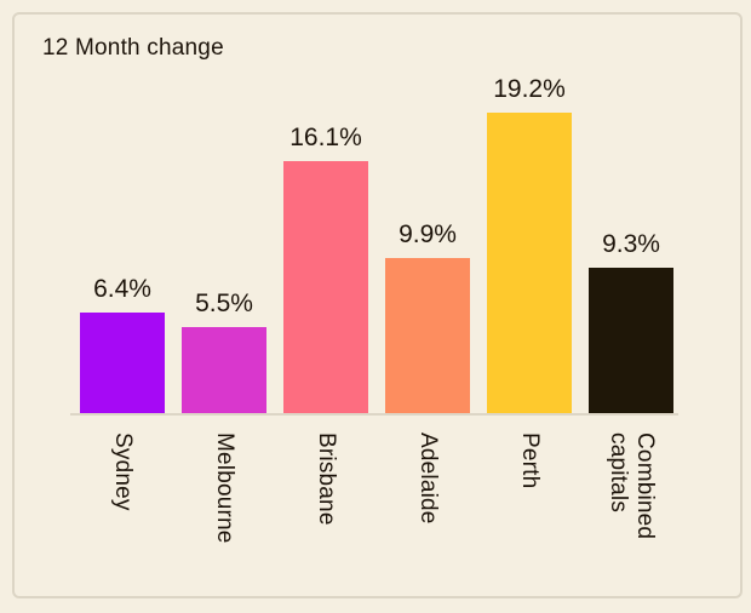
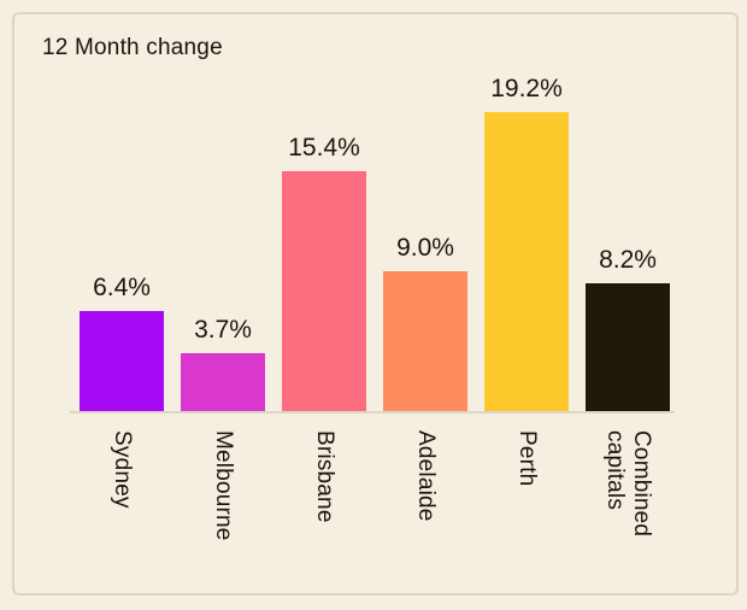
Melbourne: 5.5% -> 3.7%
Brisbane: 16.1% -> 15.4%
Adelaide: 9.9% -> 9.0%
Combined capitals: 9.3% -> 8.2%
